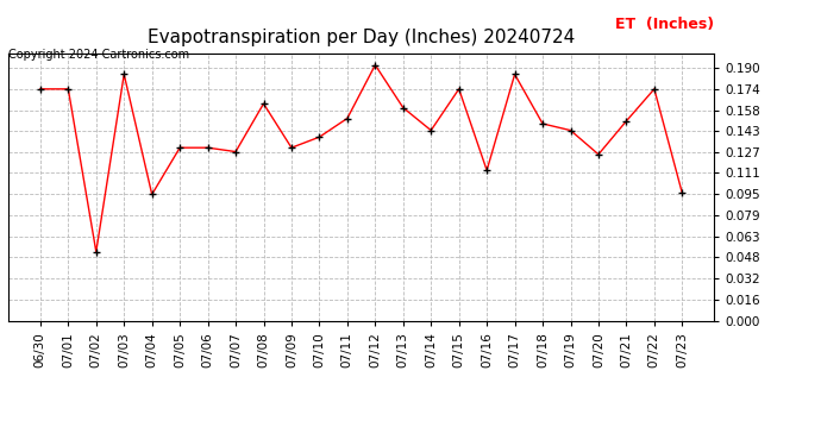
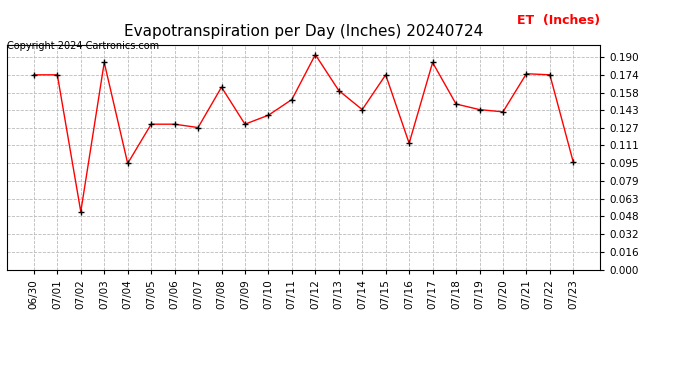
07/20: 0.125 -> 0.141
07/21: 0.150 -> 0.175
